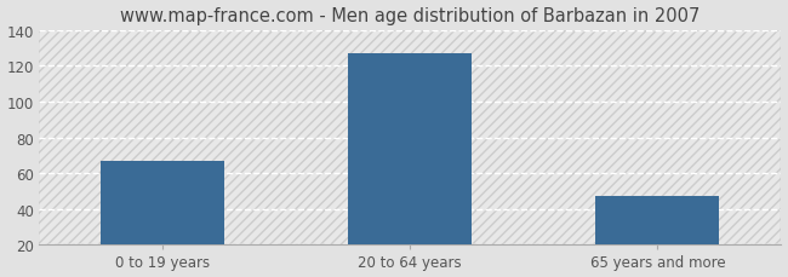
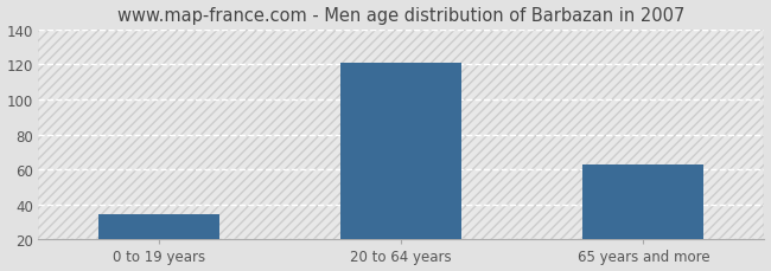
0 to 19 years: 67 -> 34
20 to 64 years: 127 -> 121
65 years and more: 47 -> 63
